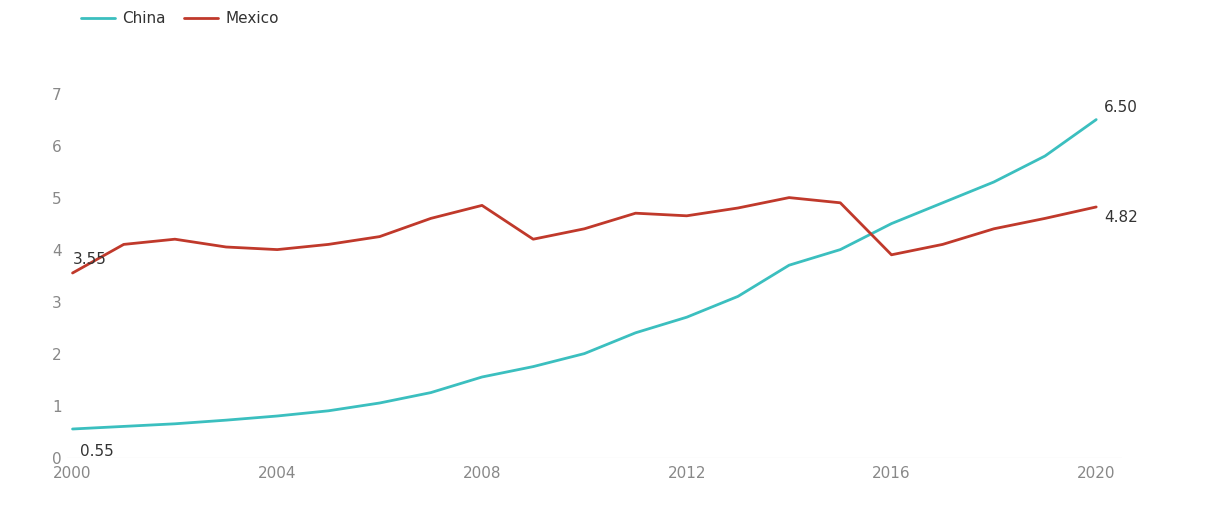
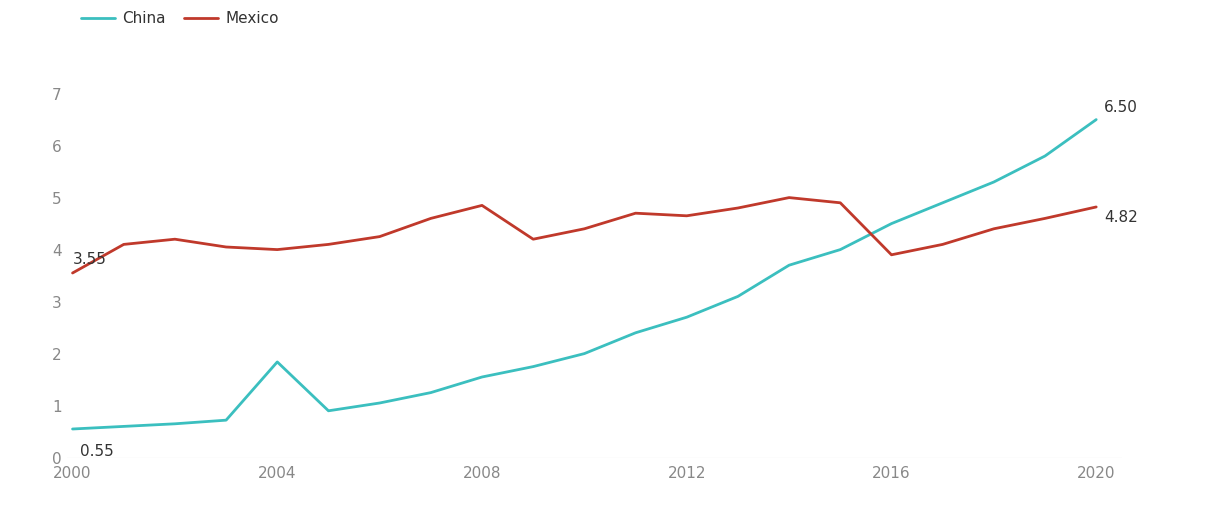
China/2004: 0.80 -> 1.84
